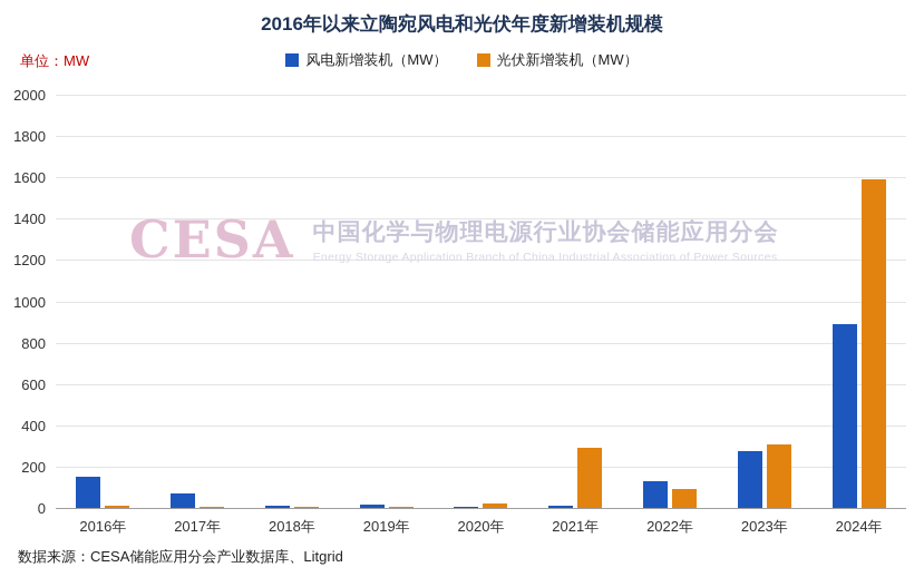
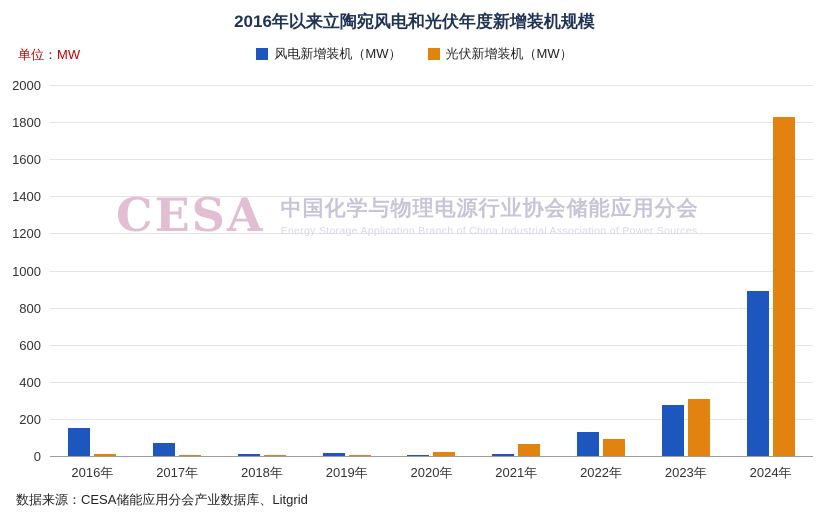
光伏新增装机（MW）/2021年: 290 -> 60
光伏新增装机（MW）/2024年: 1590 -> 1830
